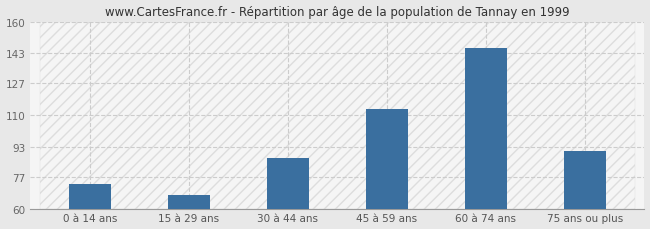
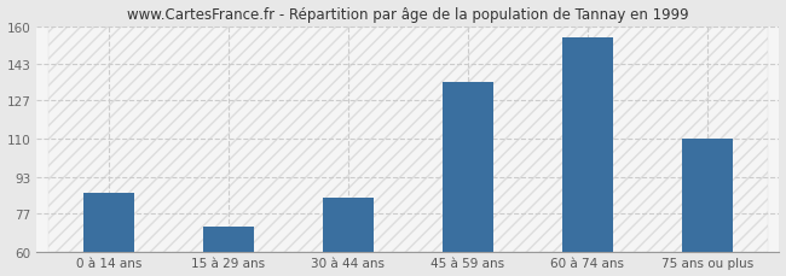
0 à 14 ans: 73 -> 86
15 à 29 ans: 67 -> 71
30 à 44 ans: 87 -> 84
45 à 59 ans: 113 -> 135
60 à 74 ans: 146 -> 155
75 ans ou plus: 91 -> 110
